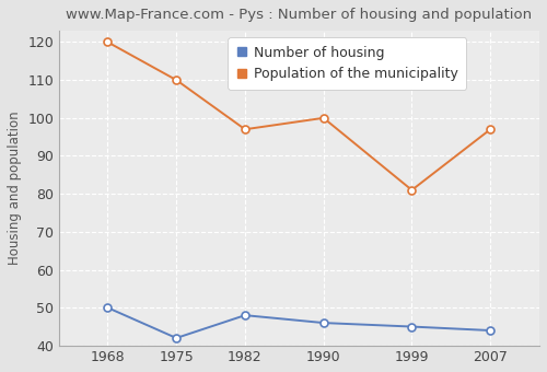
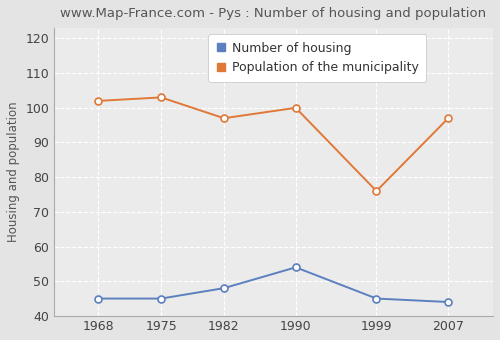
Number of housing/1968: 50 -> 45
Population of the municipality/1968: 120 -> 102
Number of housing/1975: 42 -> 45
Population of the municipality/1975: 110 -> 103
Number of housing/1990: 46 -> 54
Population of the municipality/1999: 81 -> 76
